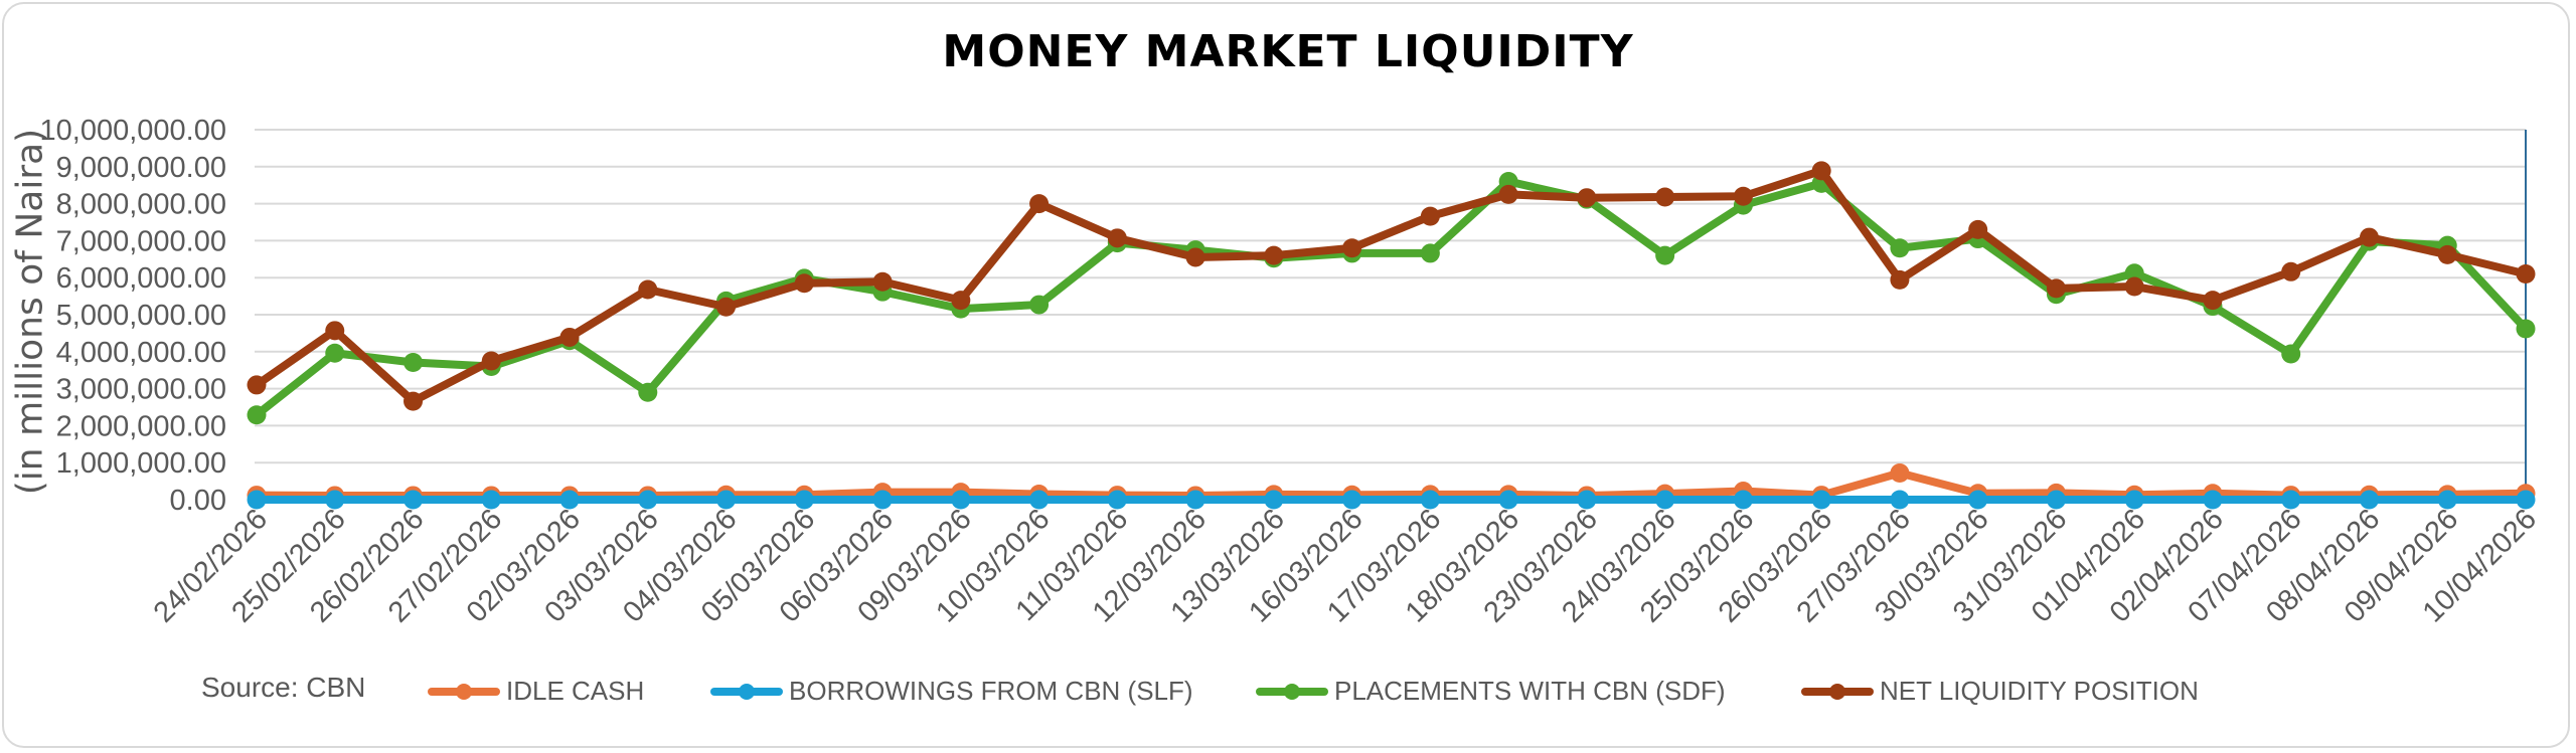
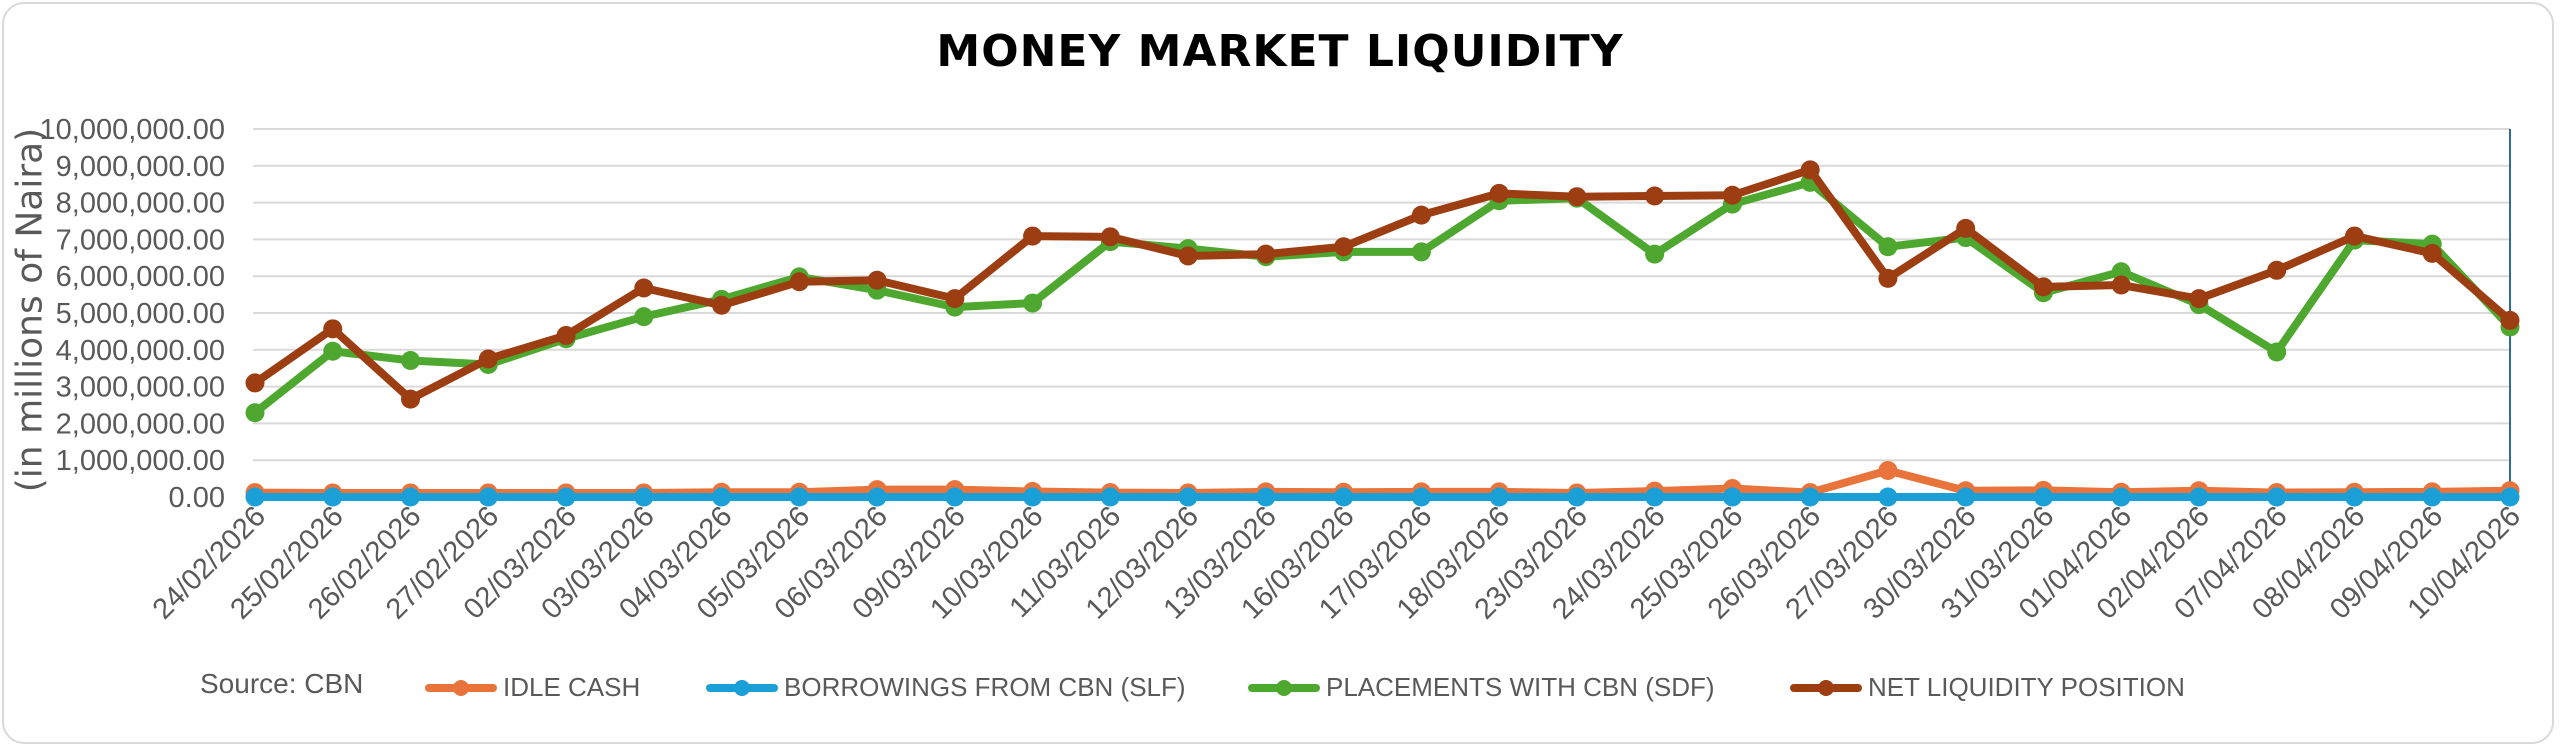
PLACEMENTS WITH CBN (SDF)/03/03/2026: 2900000 -> 4900000
NET LIQUIDITY POSITION/10/03/2026: 8000000 -> 7100000
PLACEMENTS WITH CBN (SDF)/18/03/2026: 8600000 -> 8000000
NET LIQUIDITY POSITION/10/04/2026: 6100000 -> 4800000
